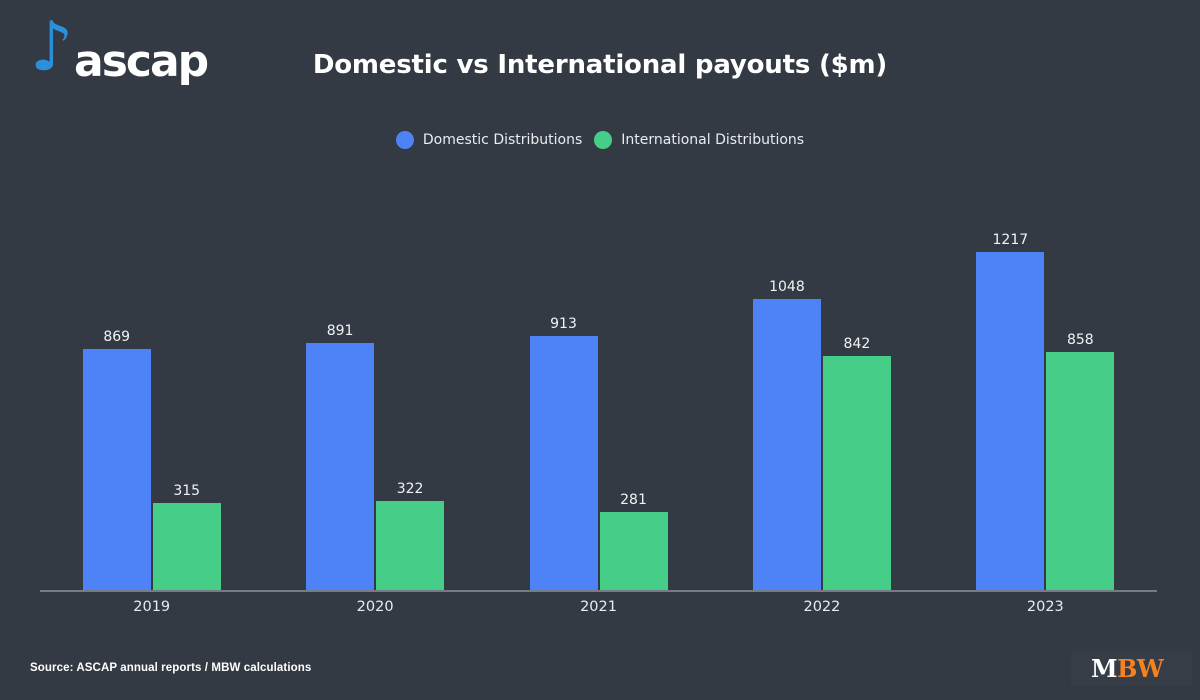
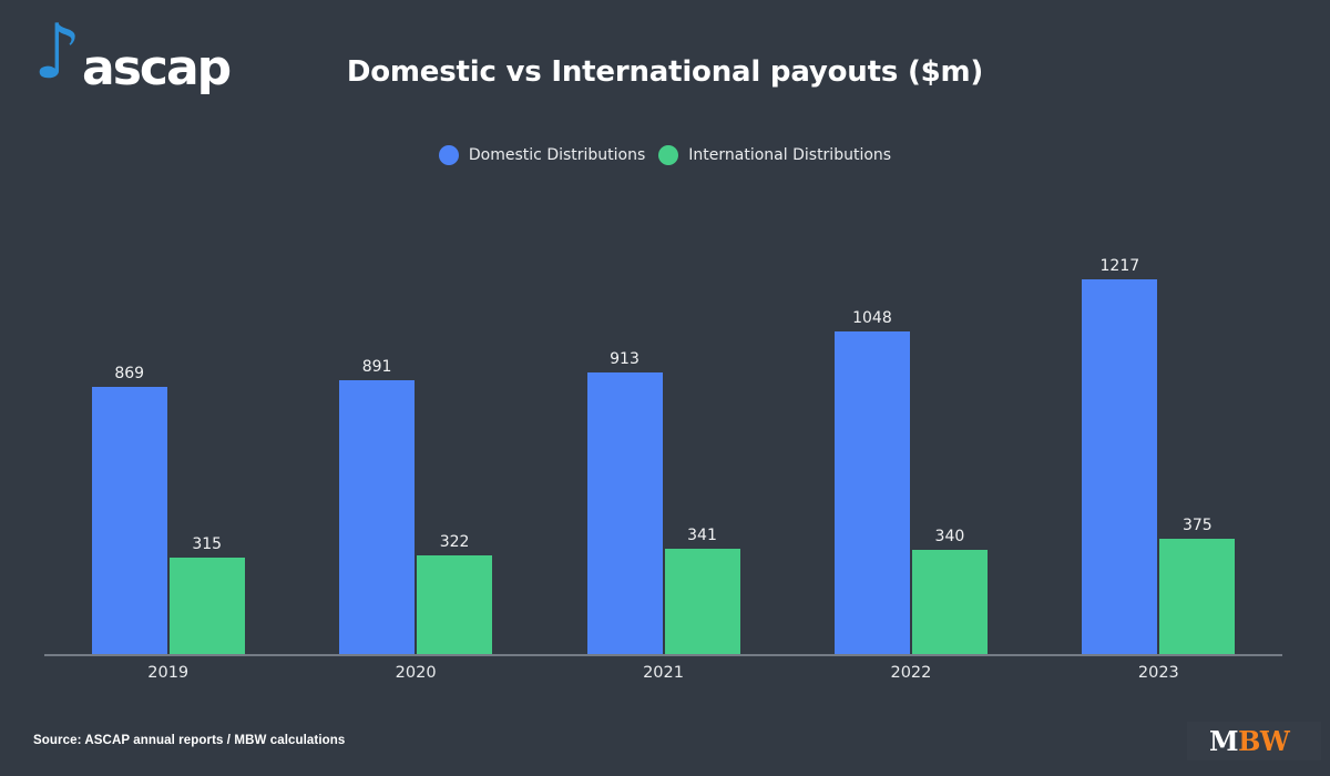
International Distributions/2021: 281 -> 341
International Distributions/2022: 842 -> 340
International Distributions/2023: 858 -> 375
